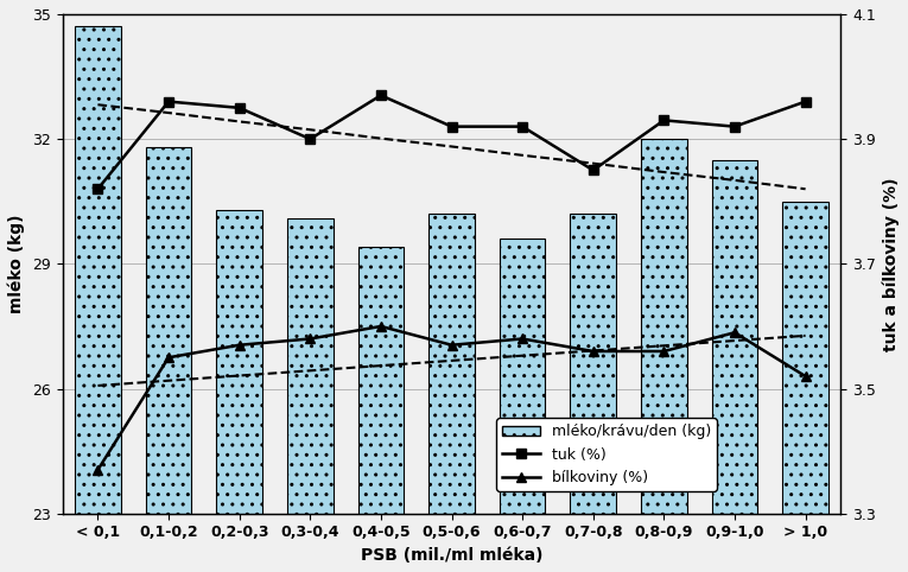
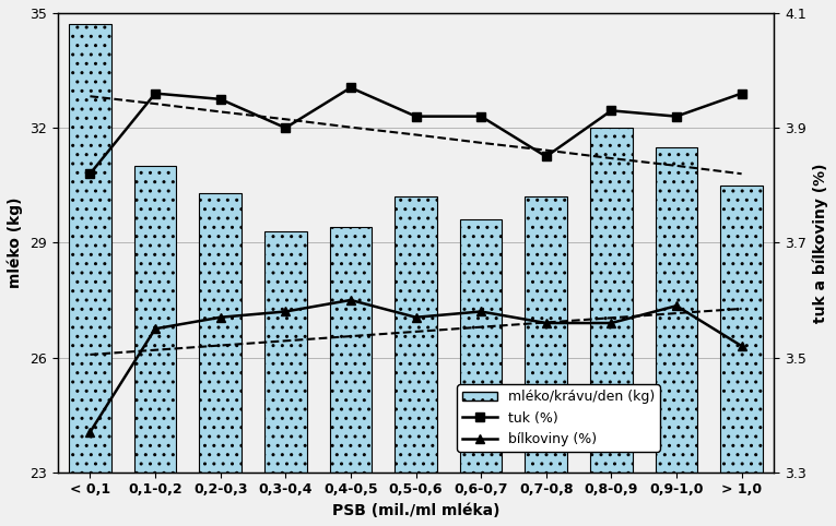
mléko/krávu/den (kg)/0,1-0,2: 31.8 -> 31.0
mléko/krávu/den (kg)/0,3-0,4: 30.1 -> 29.3
